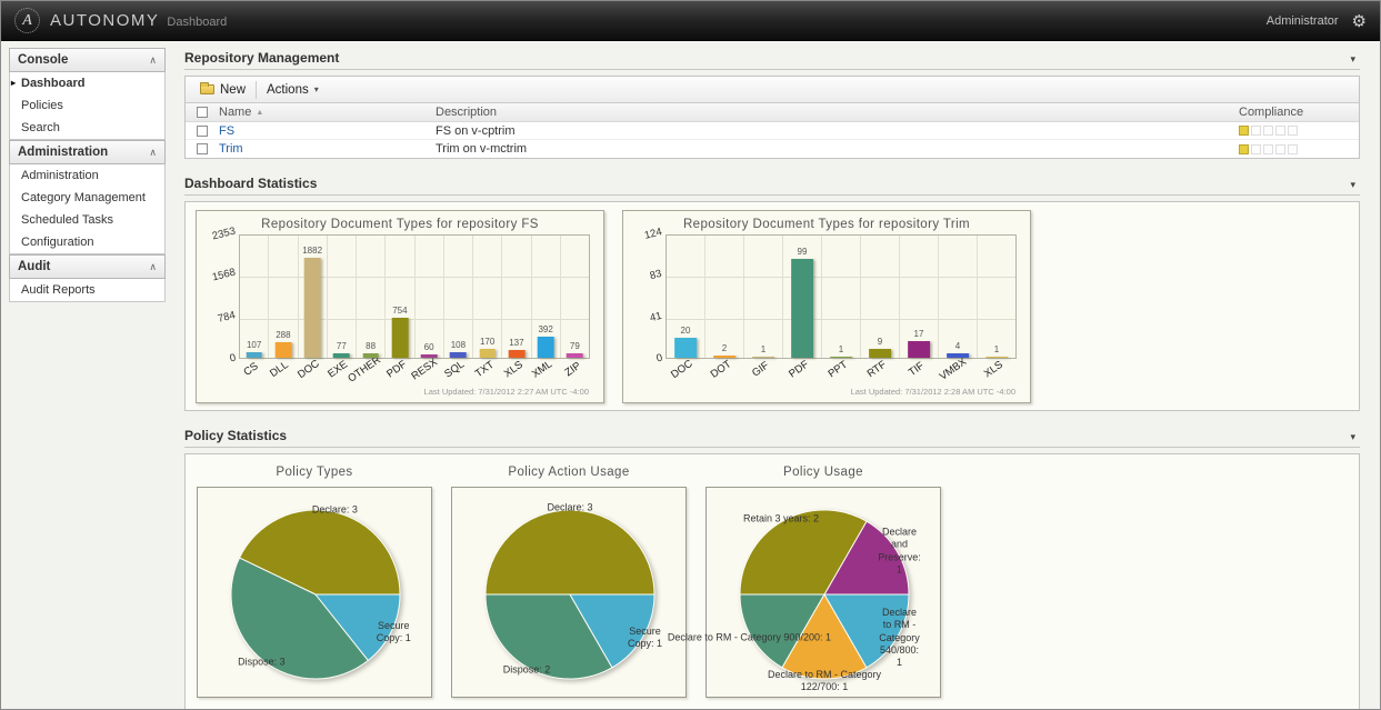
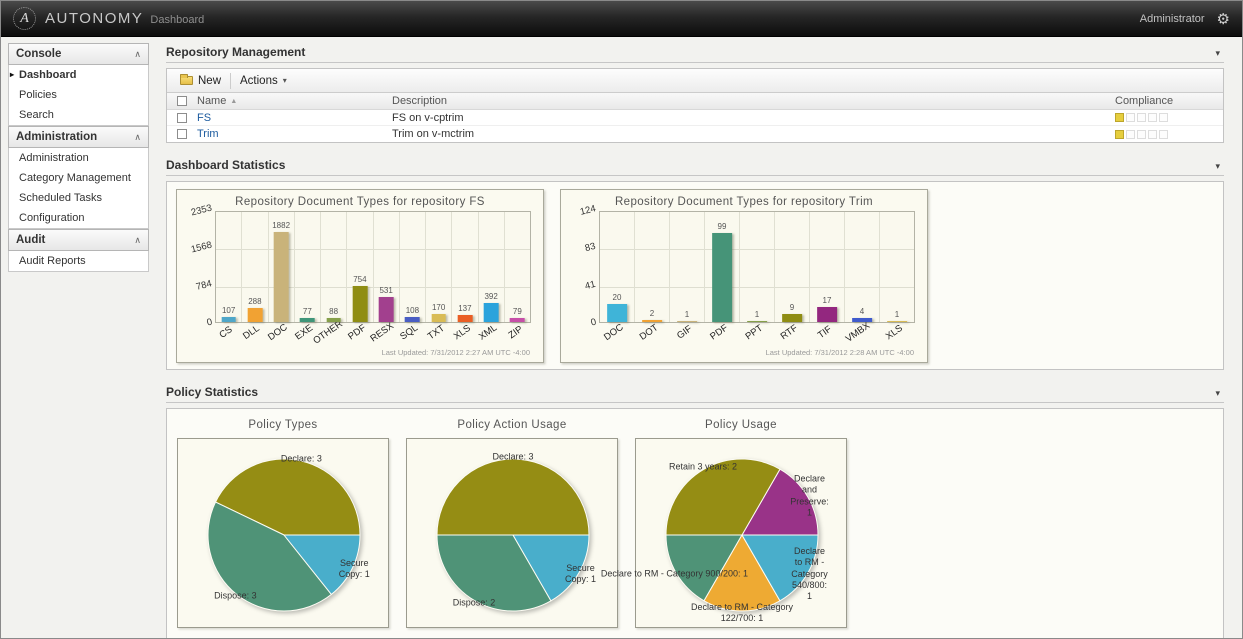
Repository Document Types for repository FS/RESX: 60 -> 531
